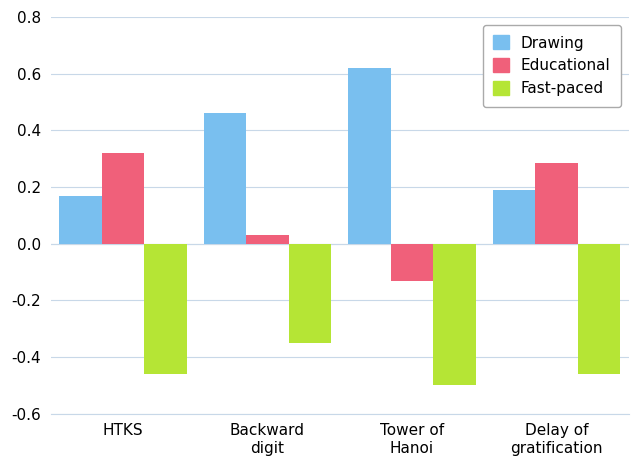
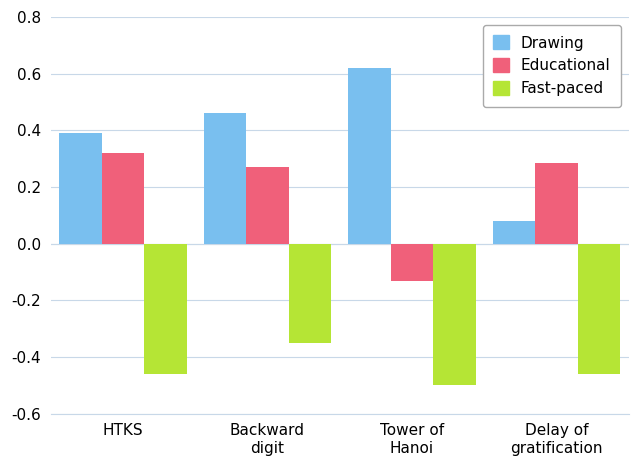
Drawing/HTKS: 0.17 -> 0.39
Educational/Backward digit: 0.030 -> 0.270
Drawing/Delay of gratification: 0.19 -> 0.08
